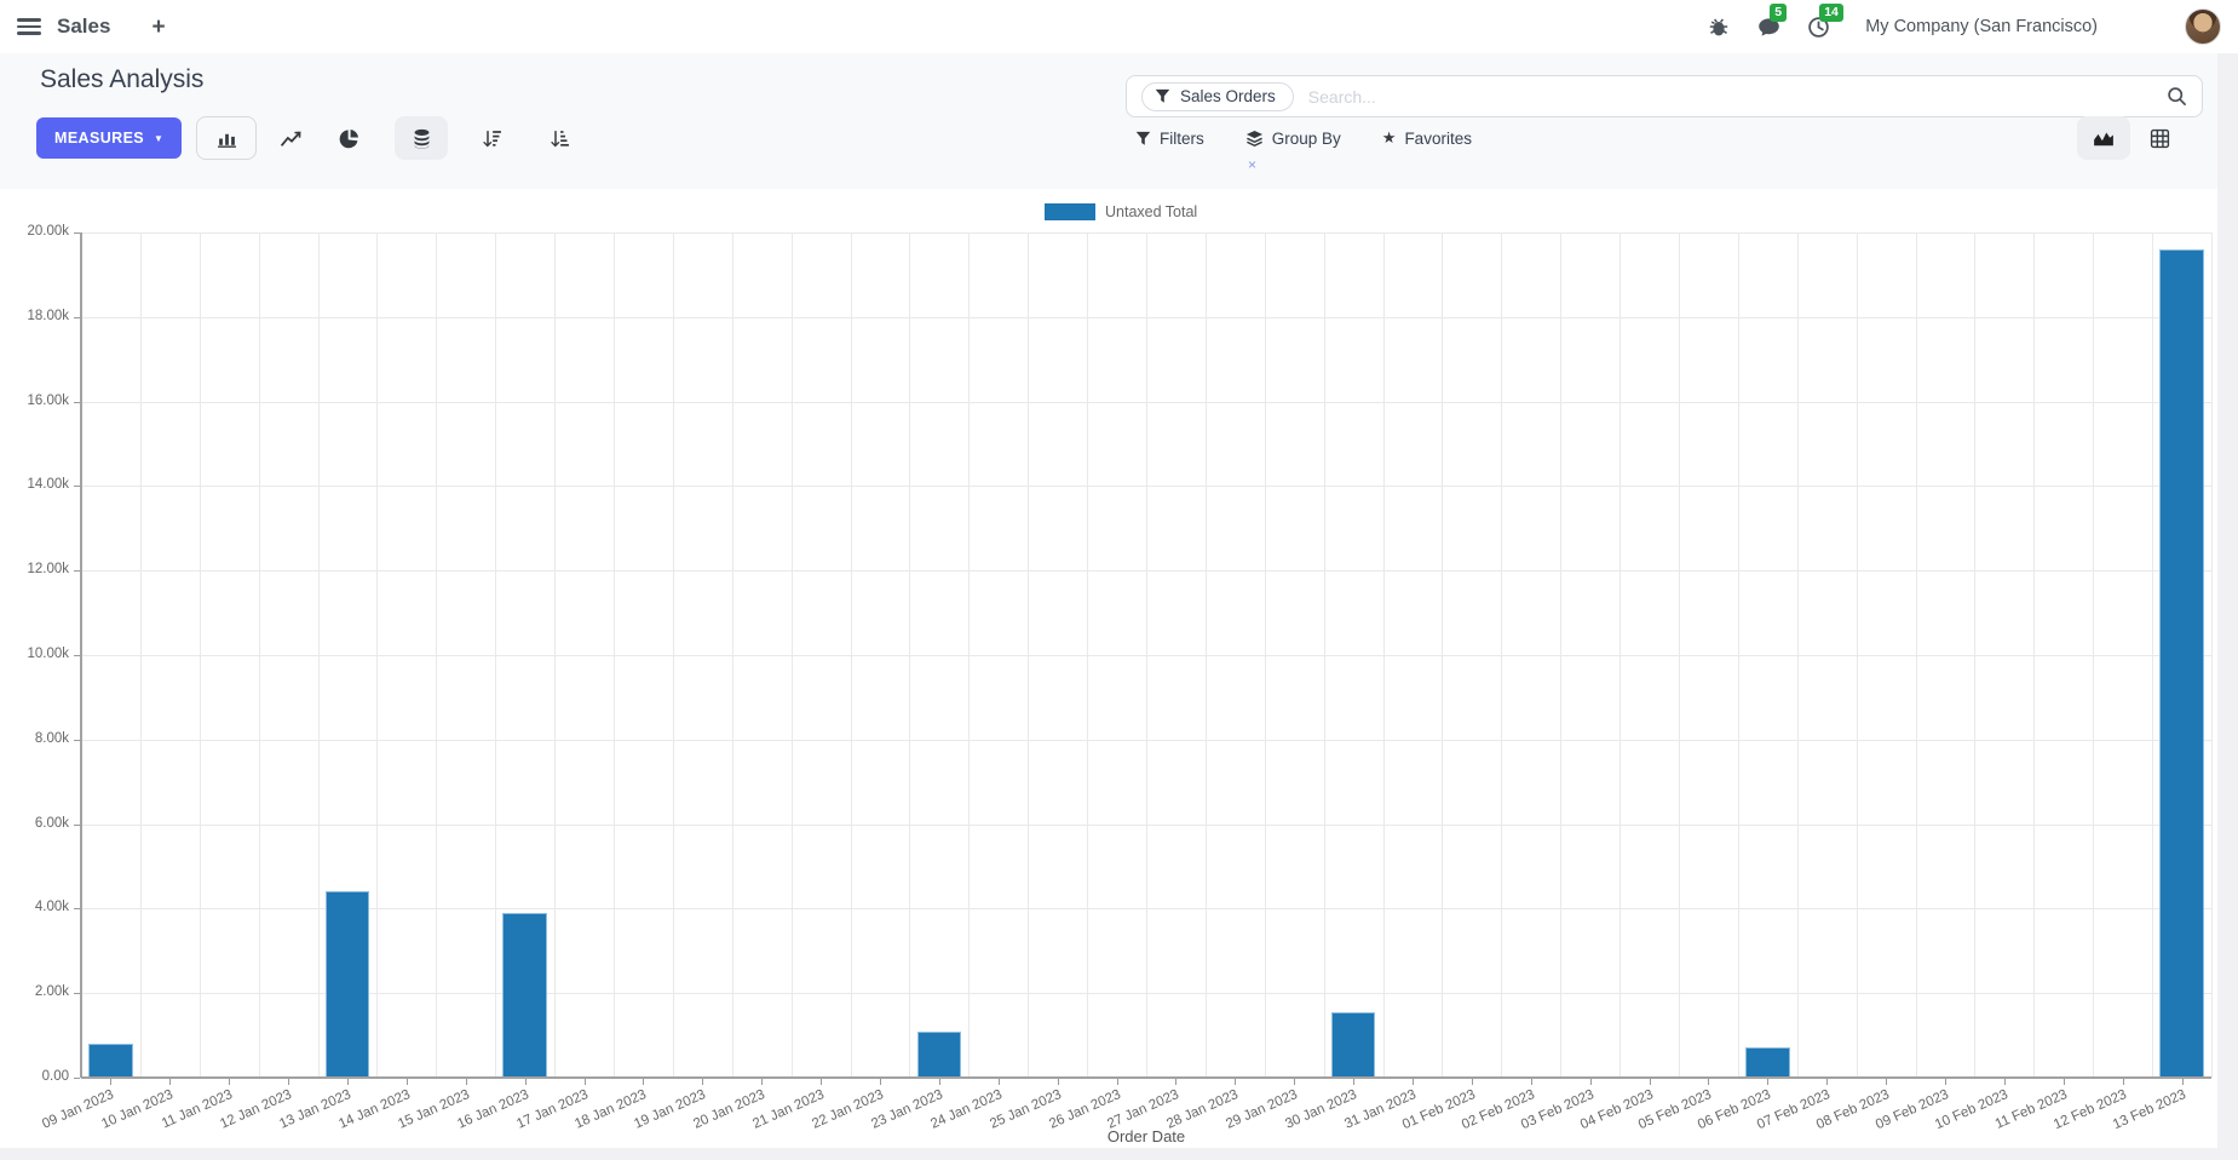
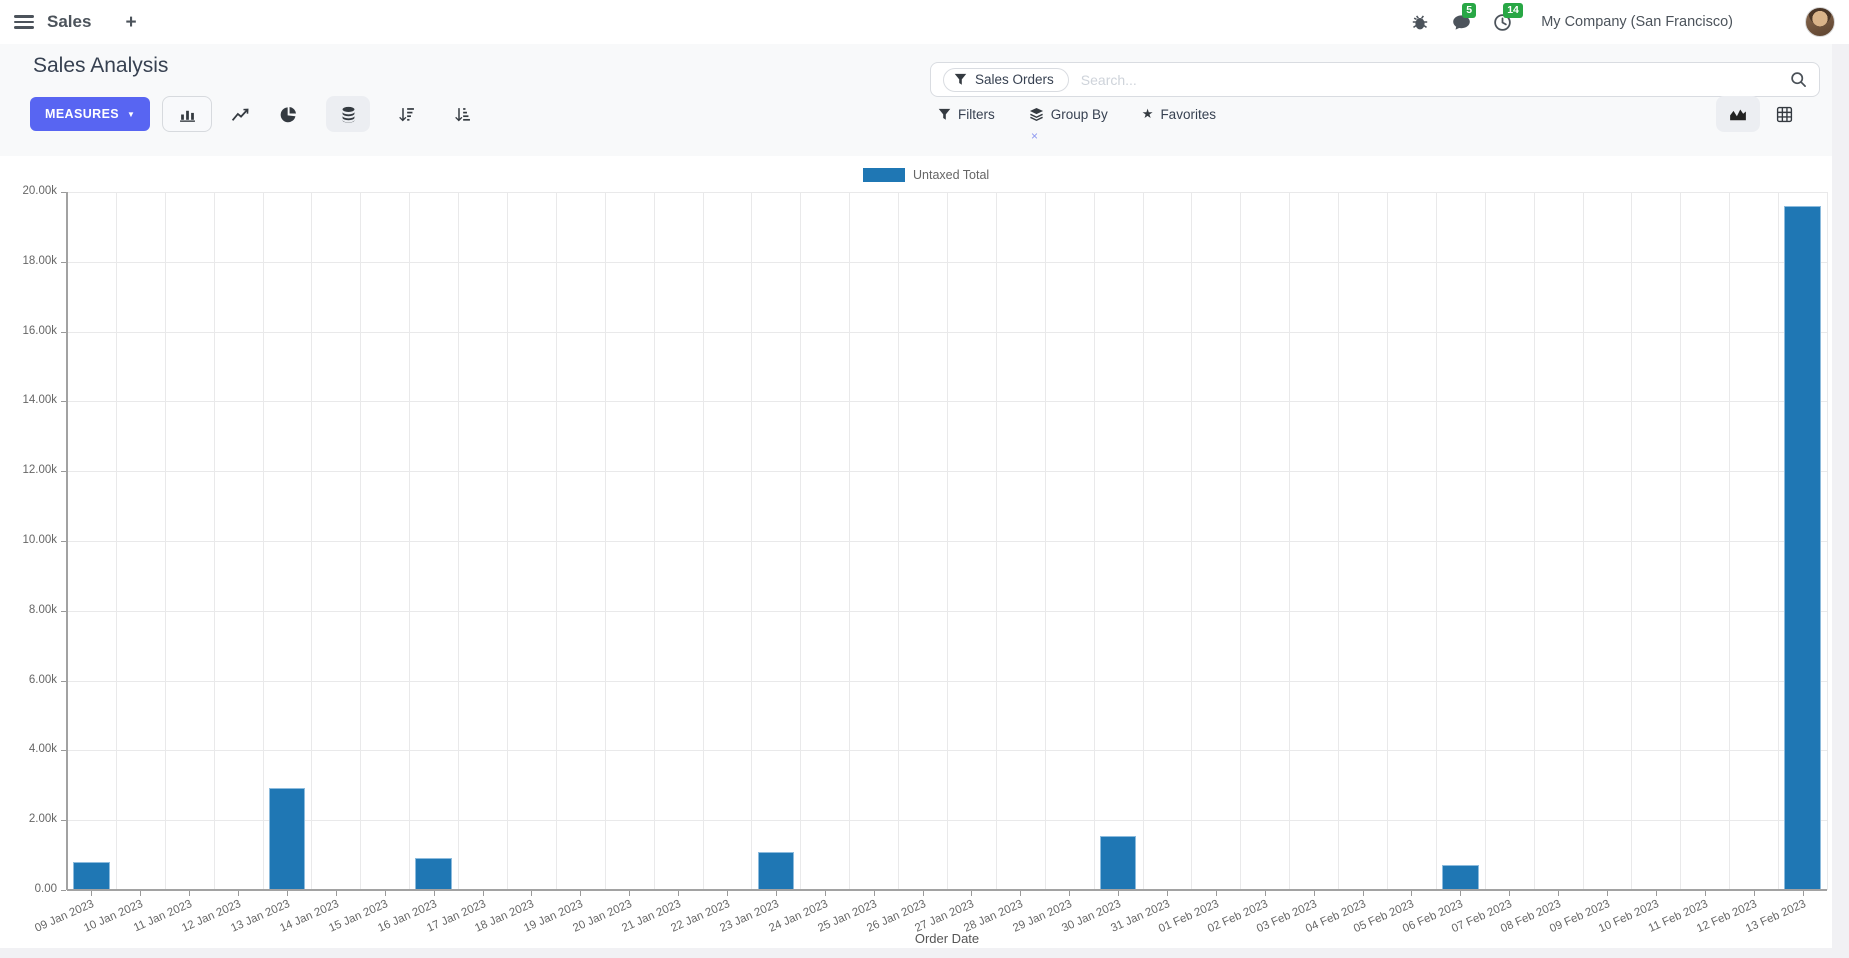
13 Jan 2023: 4.4k -> 2.9k
16 Jan 2023: 3.9k -> 0.9k
